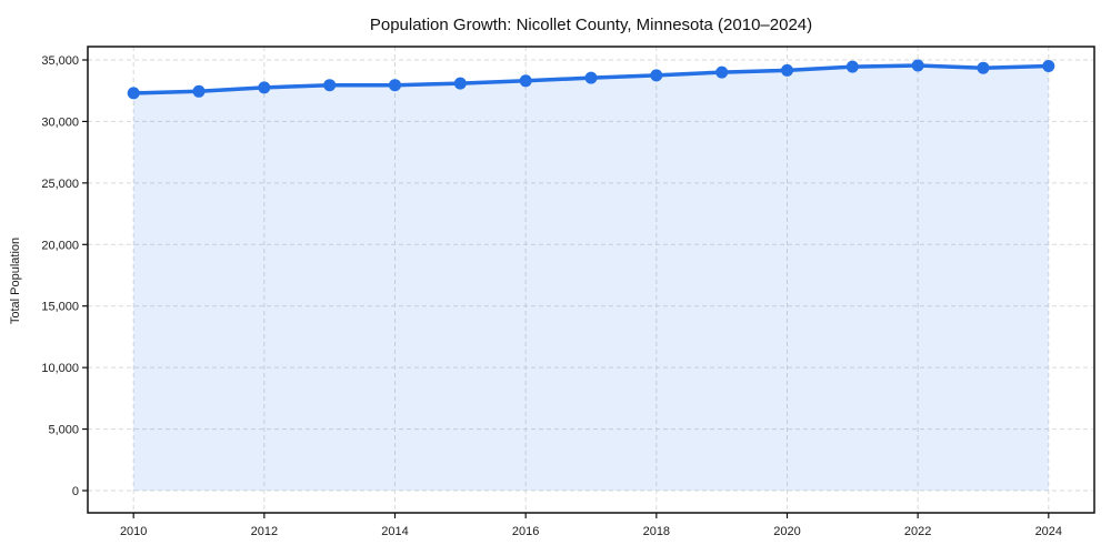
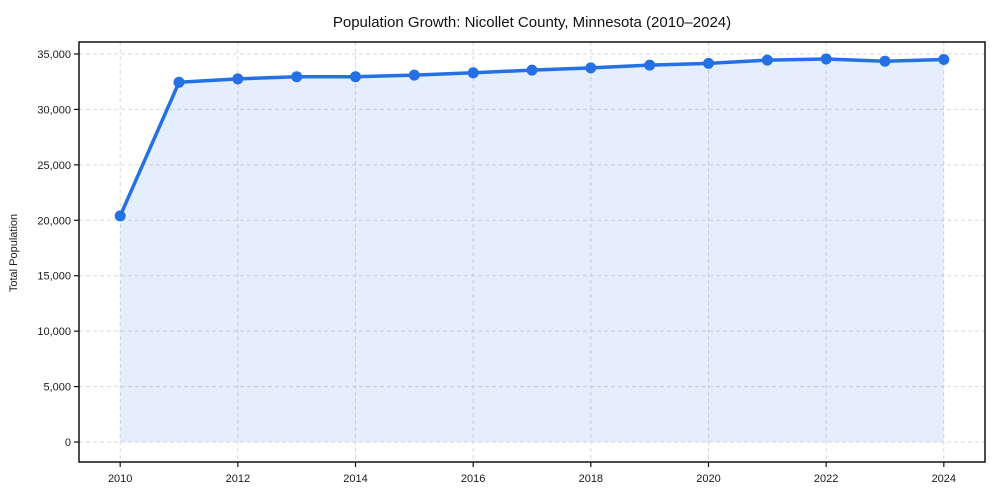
2010: 32300 -> 20400
